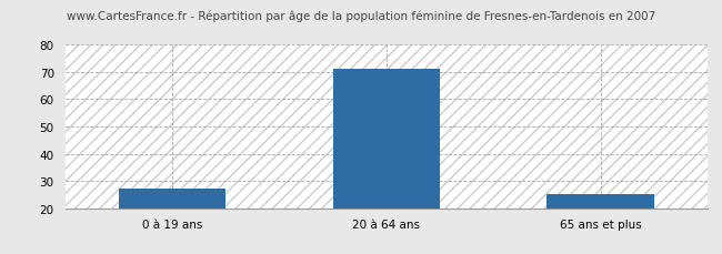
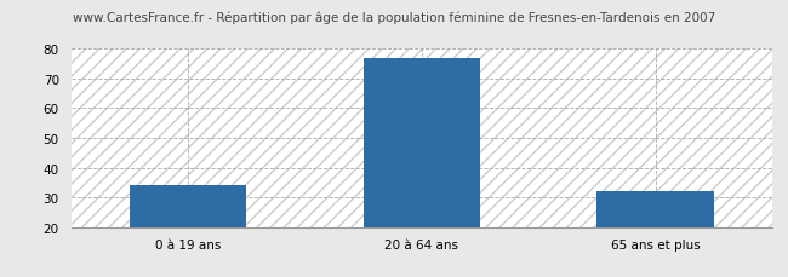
0 à 19 ans: 27 -> 34
20 à 64 ans: 71 -> 77
65 ans et plus: 25 -> 32
